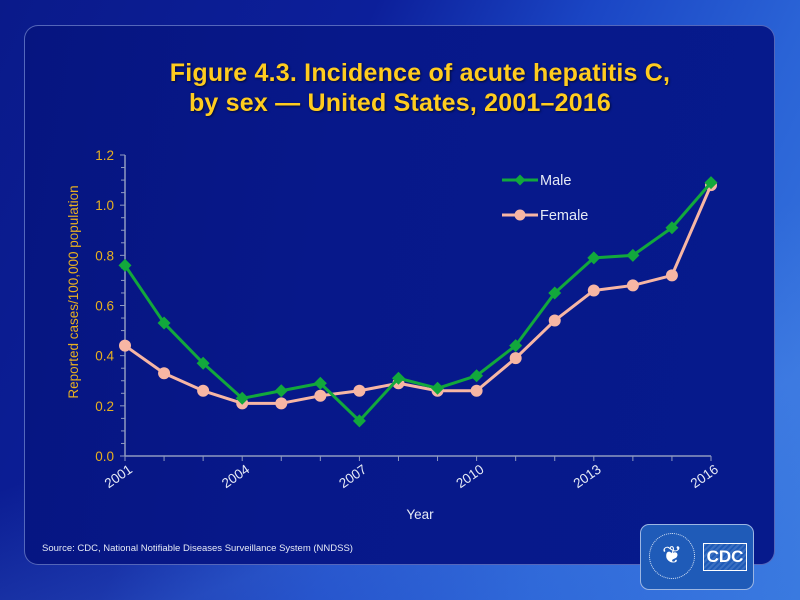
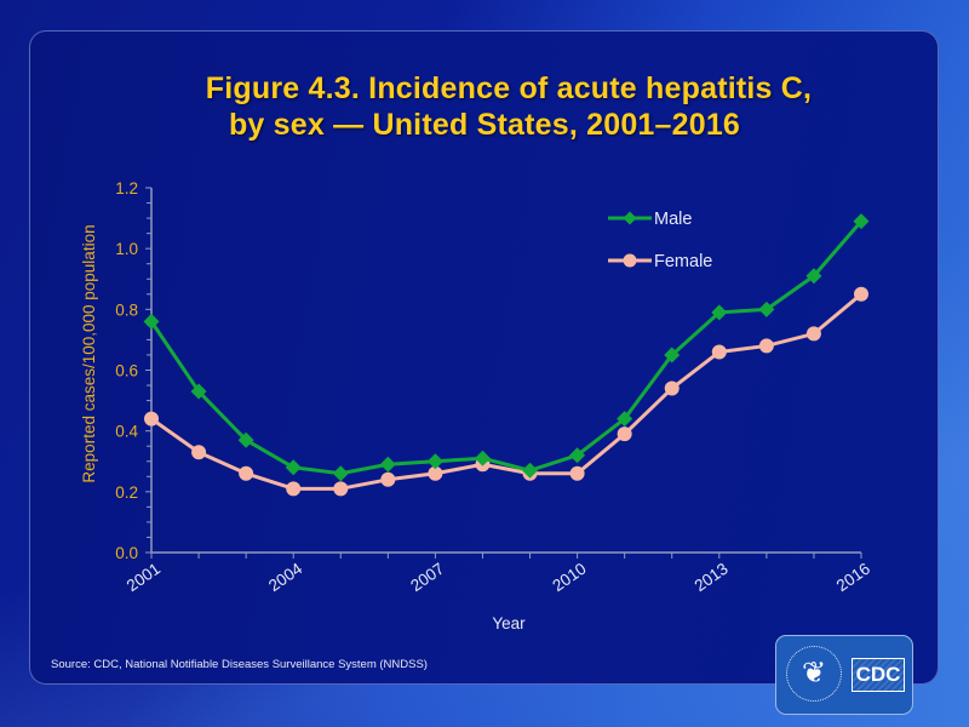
Male/2004: 0.23 -> 0.28
Male/2007: 0.14 -> 0.30
Female/2016: 1.08 -> 0.85
